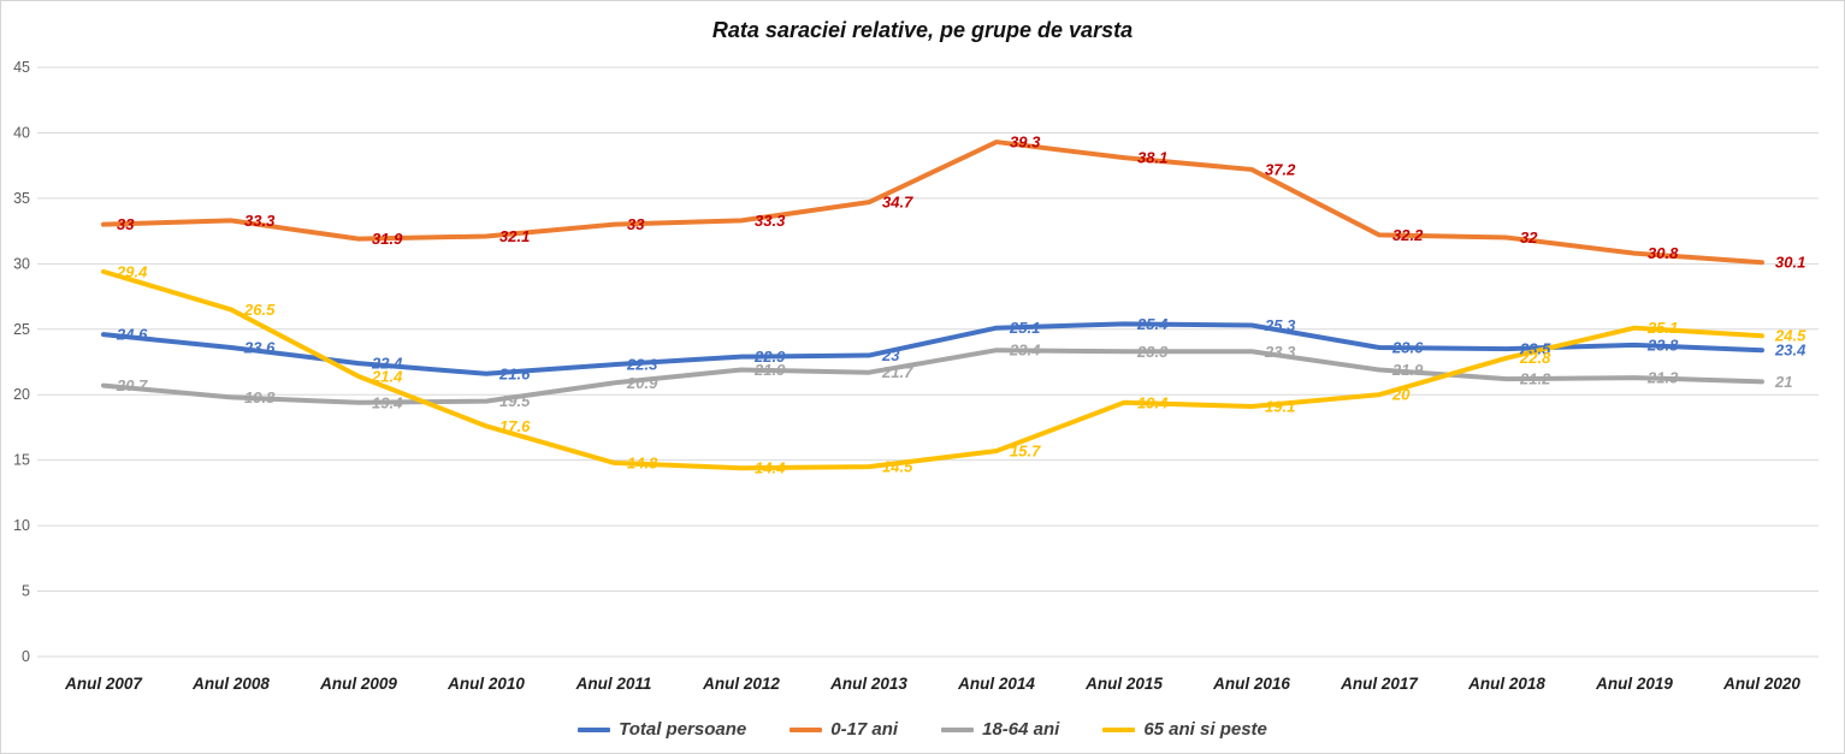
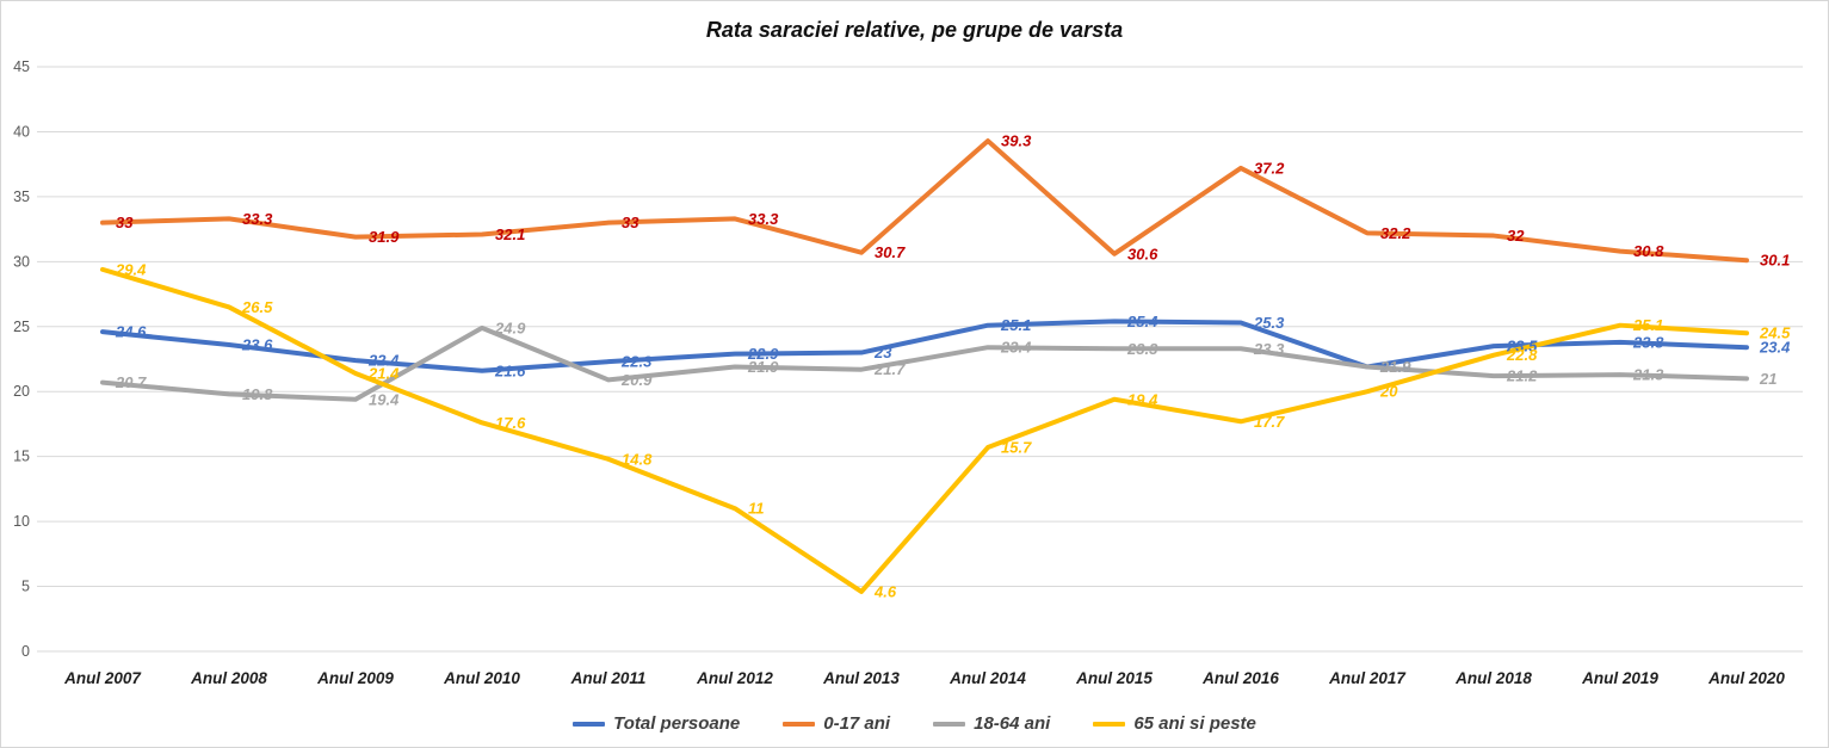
18-64 ani/Anul 2010: 19.5 -> 24.9
65 ani si peste/Anul 2012: 14.4 -> 11
0-17 ani/Anul 2013: 34.7 -> 30.7
65 ani si peste/Anul 2013: 14.5 -> 4.6
0-17 ani/Anul 2015: 38.1 -> 30.6
65 ani si peste/Anul 2016: 19.1 -> 17.7
Total persoane/Anul 2017: 23.6 -> 21.9
